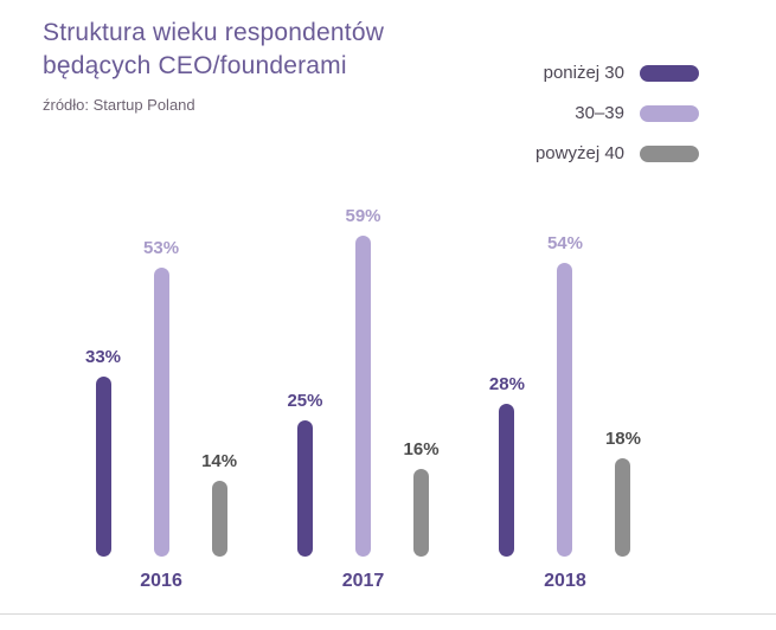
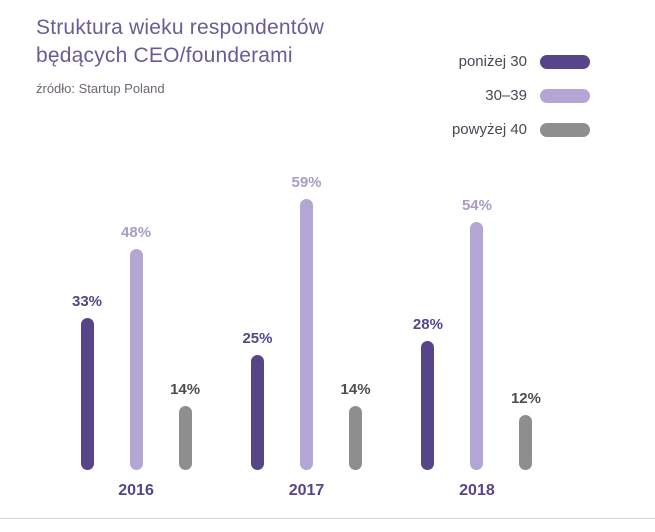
30–39/2016: 53% -> 48%
powyżej 40/2017: 16% -> 14%
powyżej 40/2018: 18% -> 12%
